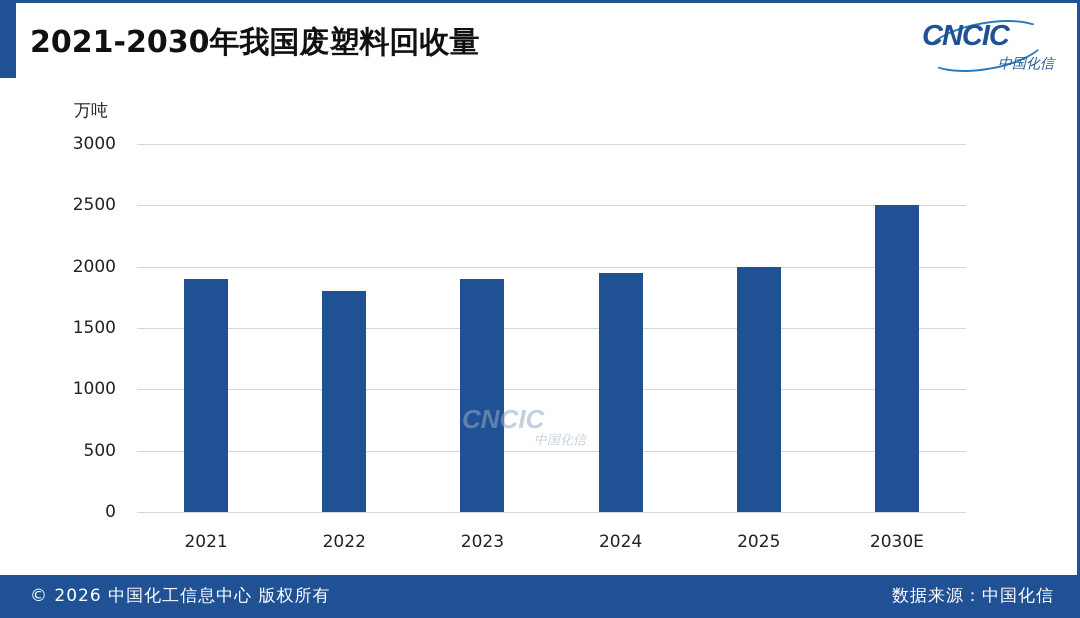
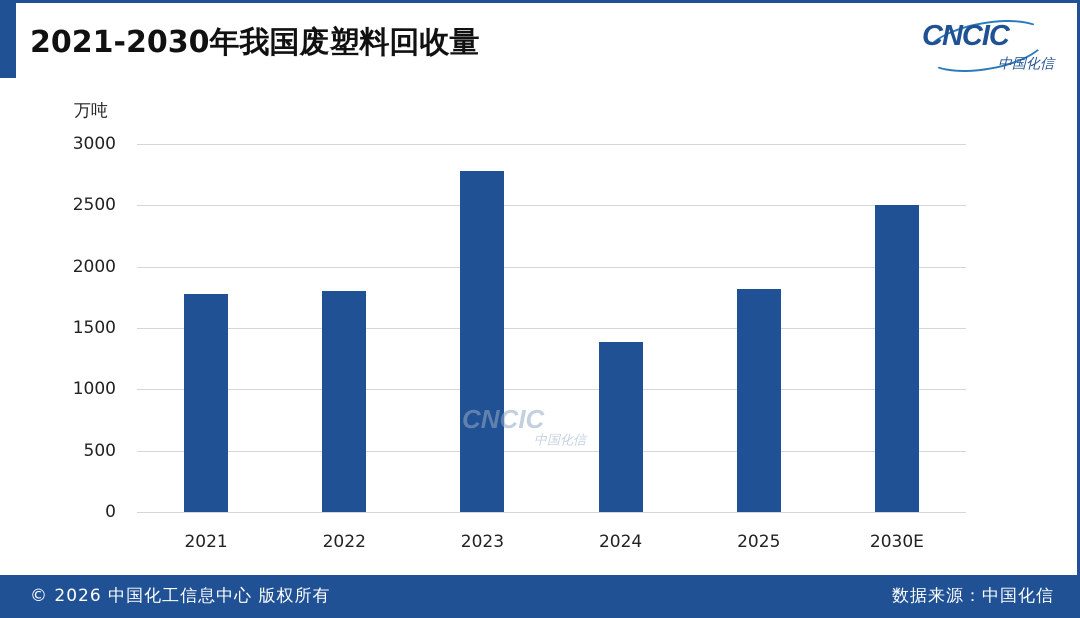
2021: 1900 -> 1780
2023: 1900 -> 2780
2024: 1950 -> 1390
2025: 2000 -> 1820
